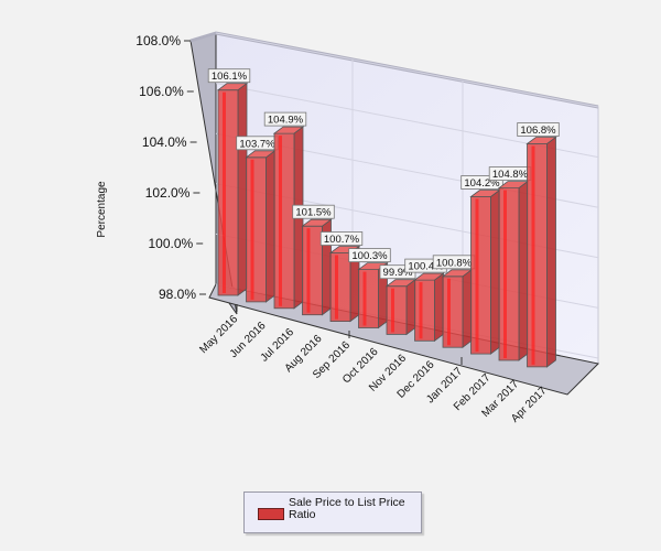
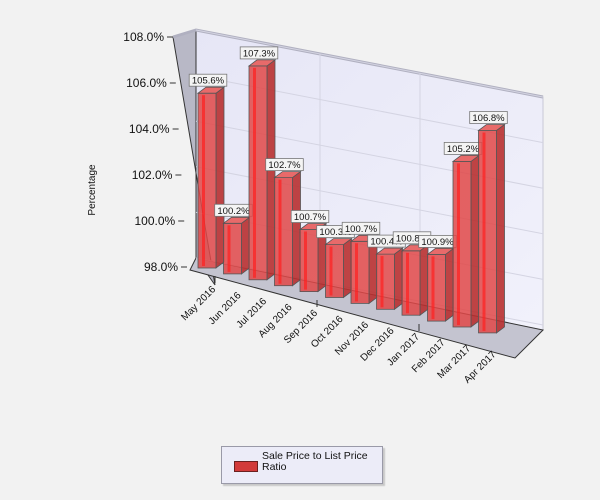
May 2016: 106.1% -> 105.6%
Jun 2016: 103.7% -> 100.2%
Jul 2016: 104.9% -> 107.3%
Aug 2016: 101.5% -> 102.7%
Nov 2016: 99.9% -> 100.7%
Feb 2017: 104.2% -> 100.9%
Mar 2017: 104.8% -> 105.2%
